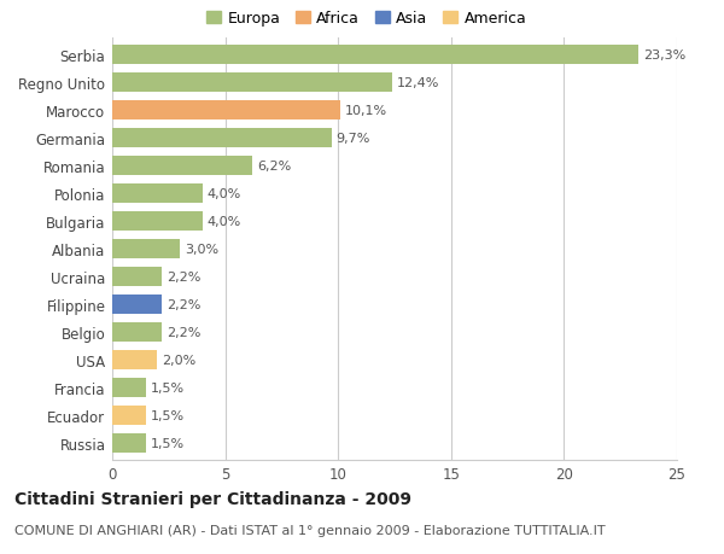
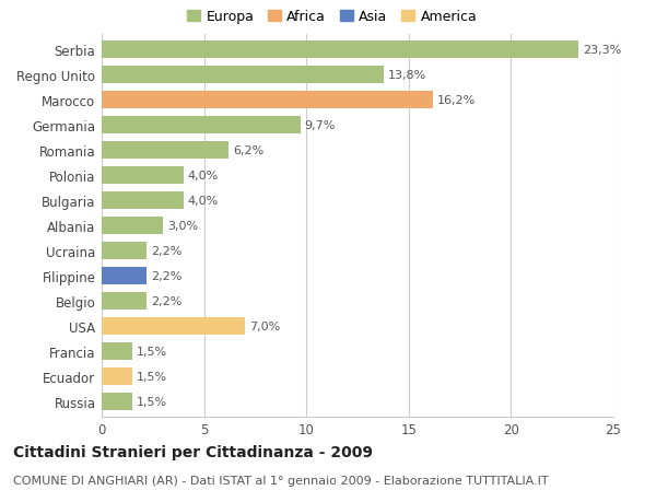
Regno Unito: 12,4% -> 13,8%
Marocco: 10,1% -> 16,2%
USA: 2,0% -> 7,0%
